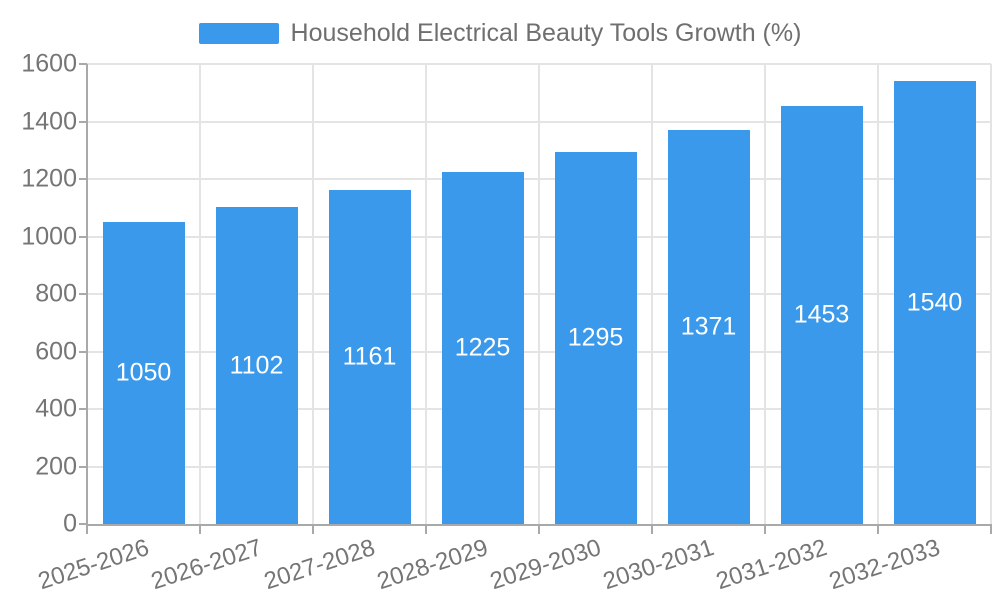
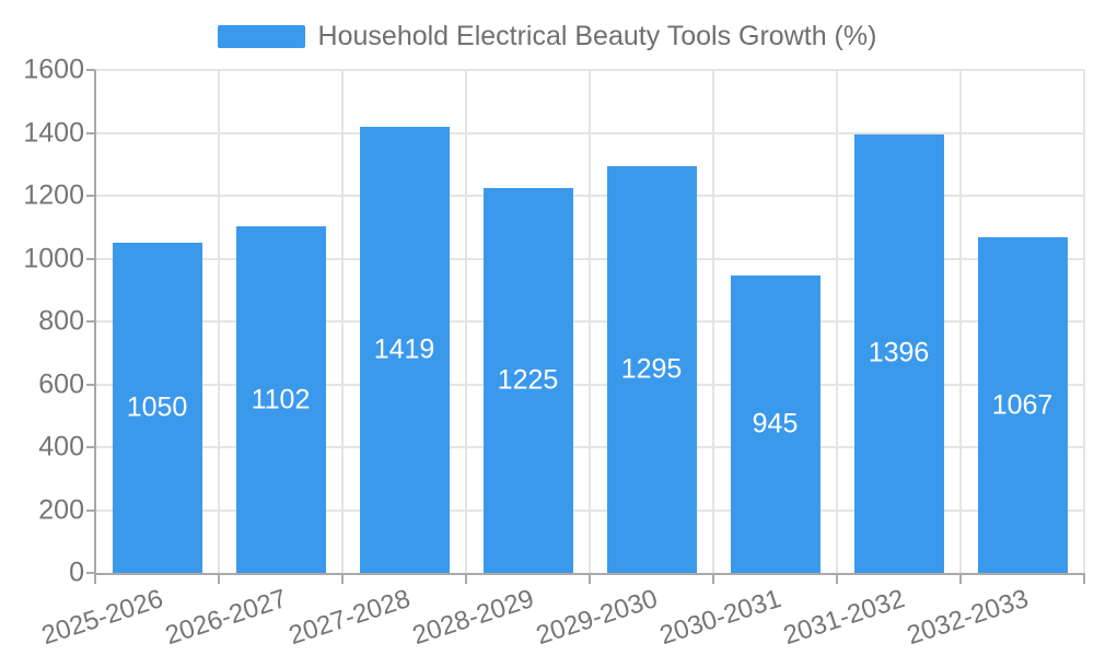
2027-2028: 1161 -> 1419
2030-2031: 1371 -> 945
2031-2032: 1453 -> 1396
2032-2033: 1540 -> 1067
